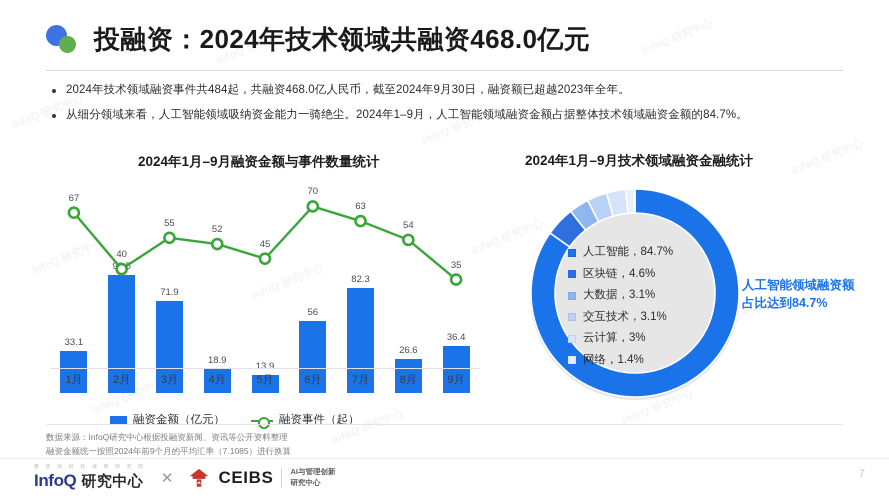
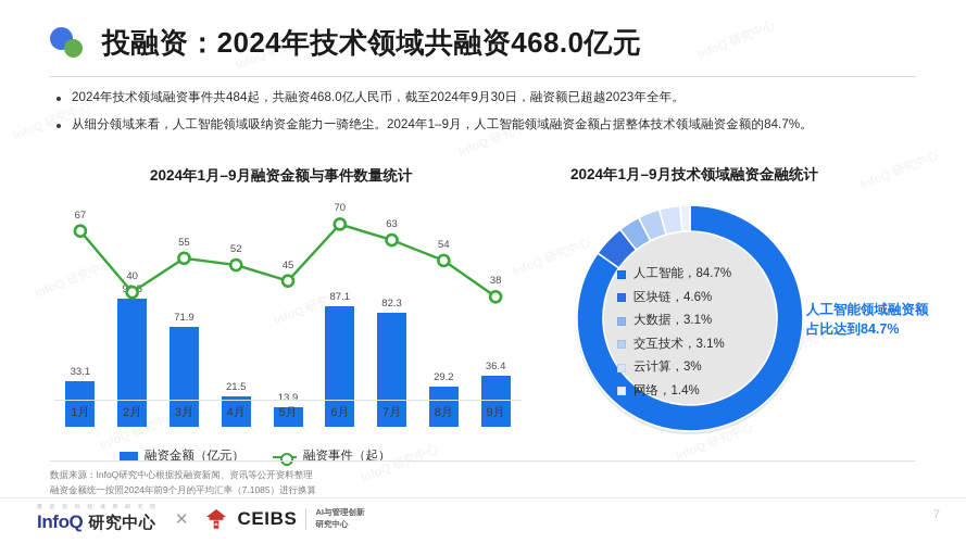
2024年1月–9月融资金额与事件数量统计/融资金额（亿元）/4月: 18.9 -> 21.5
2024年1月–9月融资金额与事件数量统计/融资金额（亿元）/6月: 56 -> 87.1
2024年1月–9月融资金额与事件数量统计/融资金额（亿元）/8月: 26.6 -> 29.2
2024年1月–9月融资金额与事件数量统计/融资事件（起）/9月: 35 -> 38
